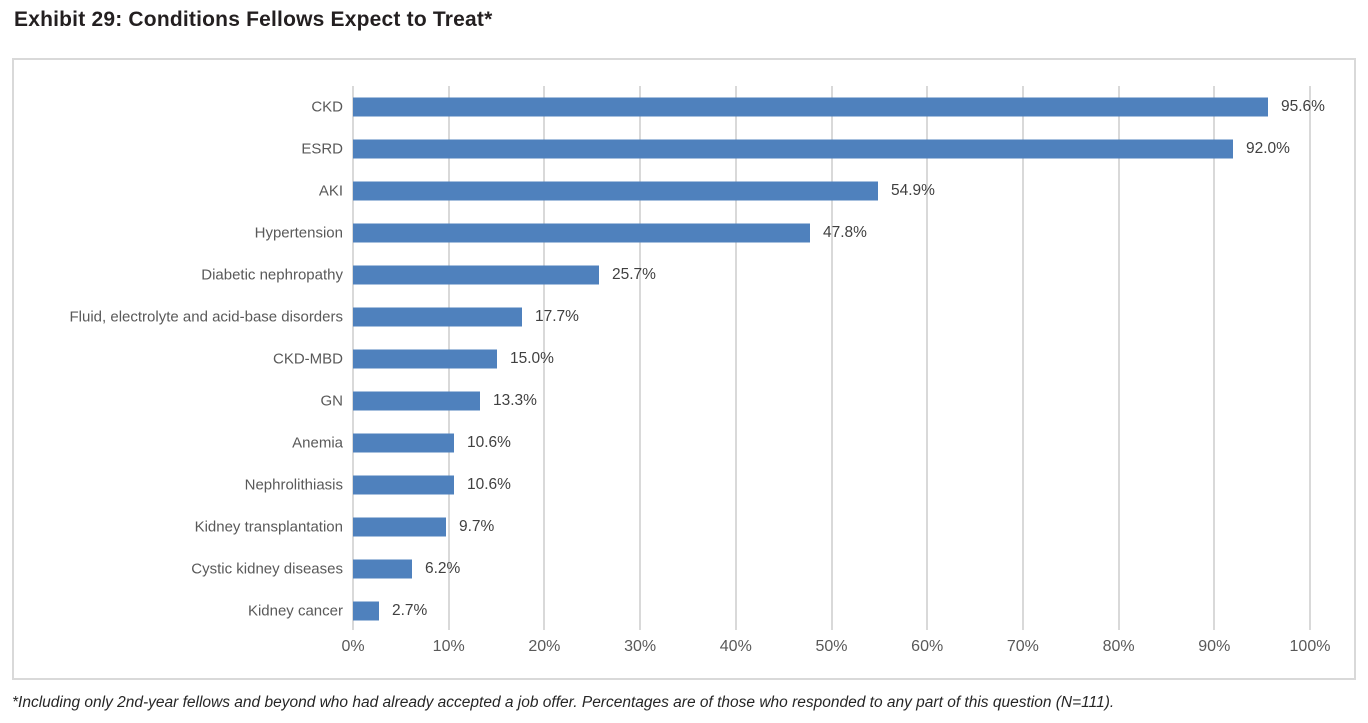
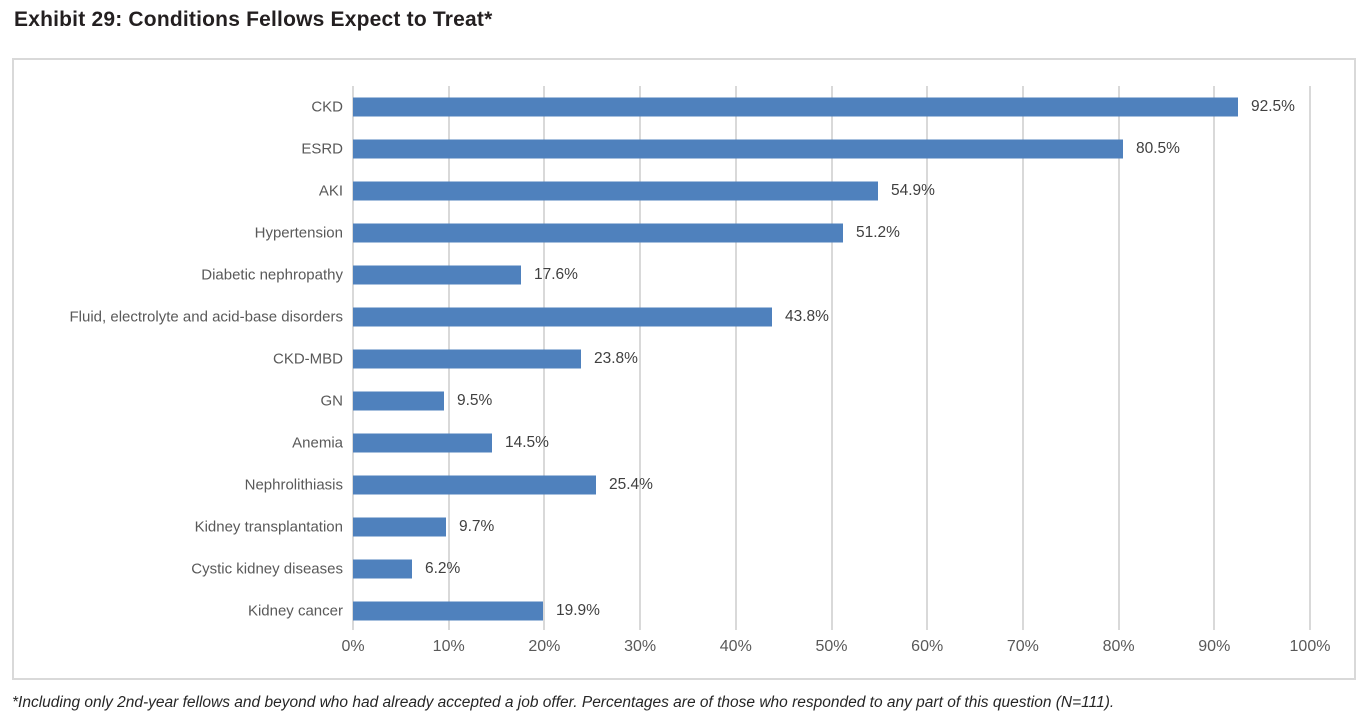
CKD: 95.6% -> 92.5%
ESRD: 92.0% -> 80.5%
Hypertension: 47.8% -> 51.2%
Diabetic nephropathy: 25.7% -> 17.6%
Fluid, electrolyte and acid-base disorders: 17.7% -> 43.8%
CKD-MBD: 15.0% -> 23.8%
GN: 13.3% -> 9.5%
Anemia: 10.6% -> 14.5%
Nephrolithiasis: 10.6% -> 25.4%
Kidney cancer: 2.7% -> 19.9%
